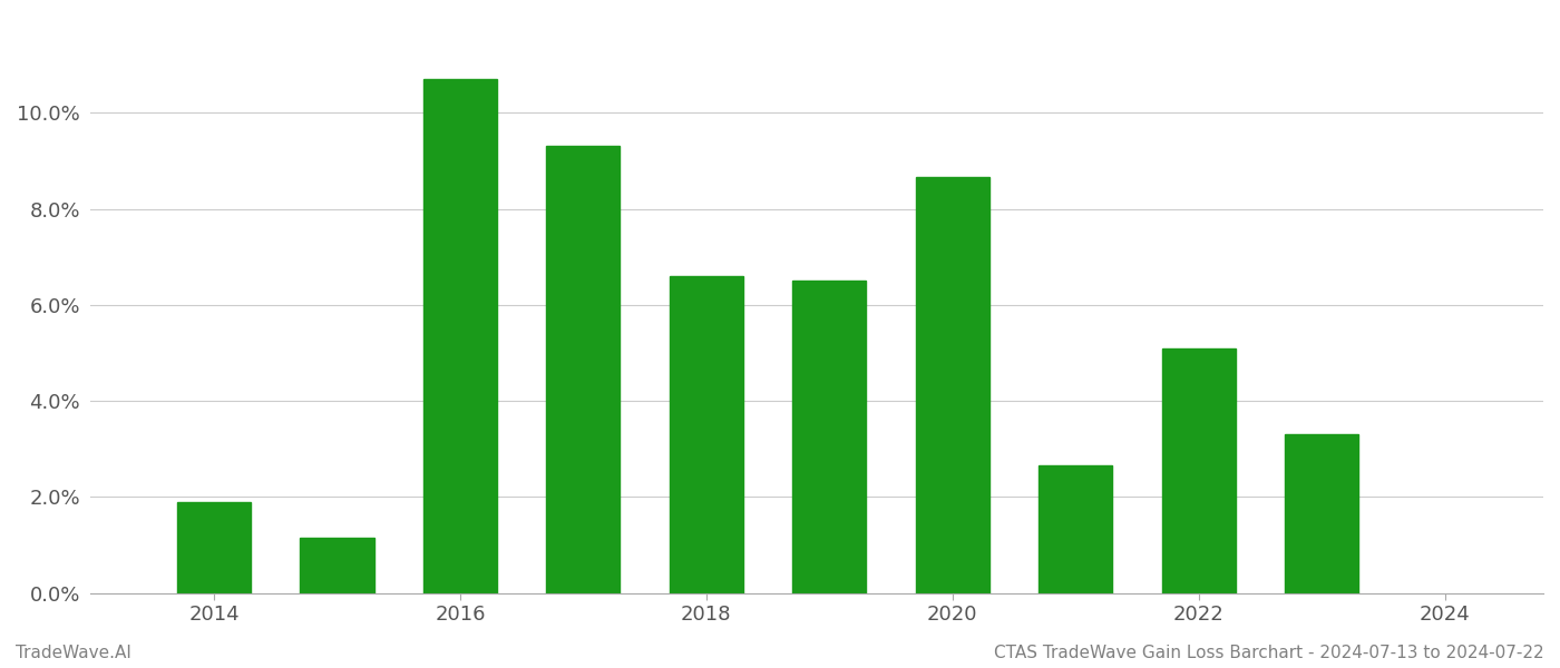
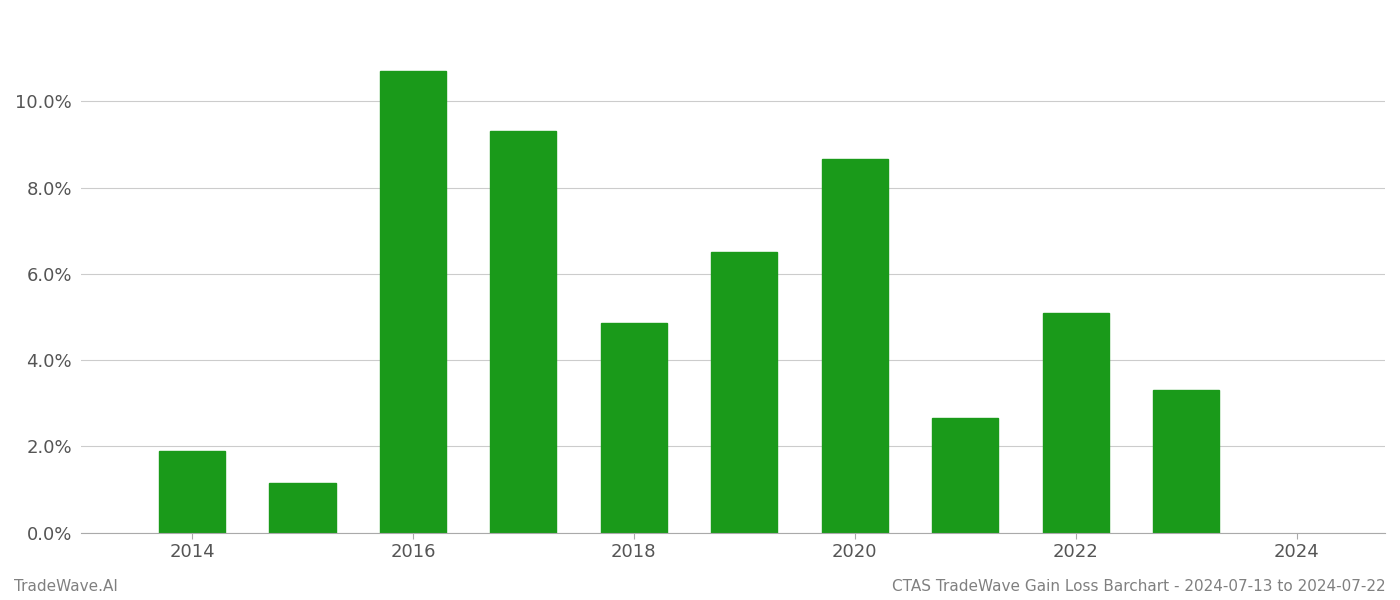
2018: 6.60% -> 4.85%
